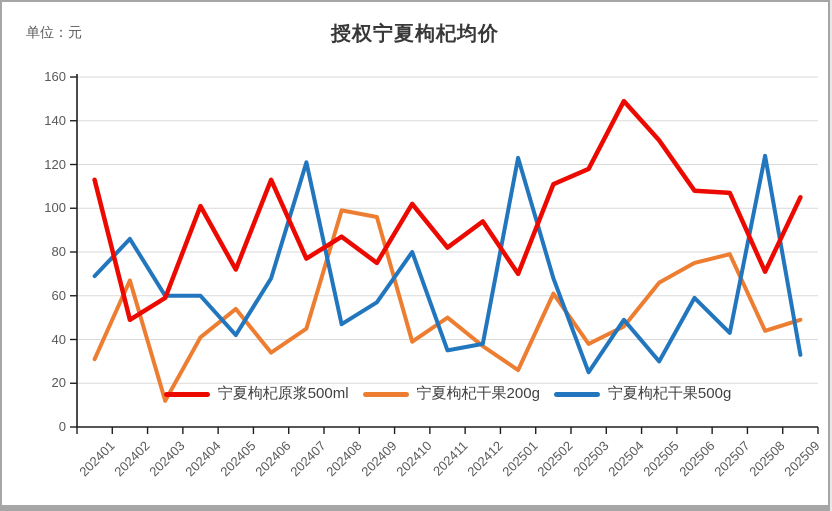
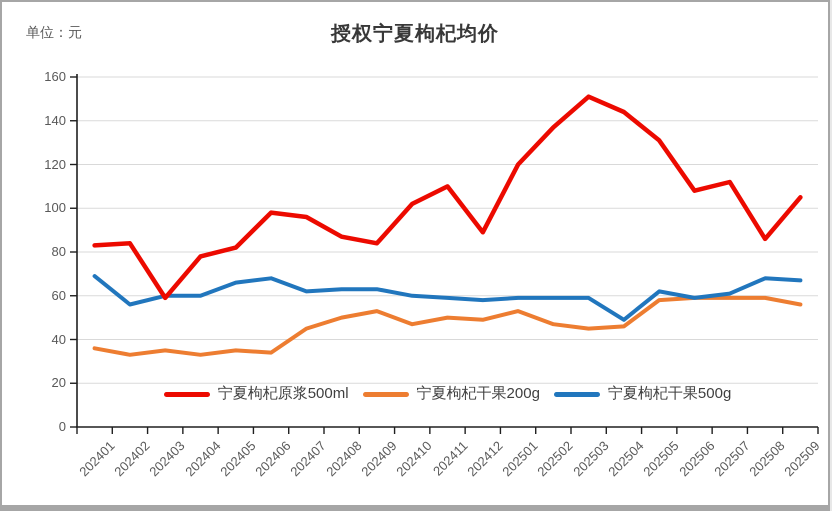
宁夏枸杞原浆500ml/202401: 113 -> 83
宁夏枸杞干果200g/202401: 31 -> 36
宁夏枸杞原浆500ml/202402: 49 -> 84
宁夏枸杞干果200g/202402: 67 -> 33
宁夏枸杞干果500g/202402: 86 -> 56
宁夏枸杞干果200g/202403: 12 -> 35
宁夏枸杞原浆500ml/202404: 101 -> 78
宁夏枸杞干果200g/202404: 41 -> 33
宁夏枸杞原浆500ml/202405: 72 -> 82
宁夏枸杞干果200g/202405: 54 -> 35
宁夏枸杞干果500g/202405: 42 -> 66
宁夏枸杞原浆500ml/202406: 113 -> 98
宁夏枸杞原浆500ml/202407: 77 -> 96
宁夏枸杞干果500g/202407: 121 -> 62
宁夏枸杞干果200g/202408: 99 -> 50
宁夏枸杞干果500g/202408: 47 -> 63
宁夏枸杞原浆500ml/202409: 75 -> 84
宁夏枸杞干果200g/202409: 96 -> 53
宁夏枸杞干果500g/202409: 57 -> 63
宁夏枸杞干果200g/202410: 39 -> 47
宁夏枸杞干果500g/202410: 80 -> 60
宁夏枸杞原浆500ml/202411: 82 -> 110
宁夏枸杞干果500g/202411: 35 -> 59
宁夏枸杞原浆500ml/202412: 94 -> 89
宁夏枸杞干果200g/202412: 37 -> 49
宁夏枸杞干果500g/202412: 38 -> 58
宁夏枸杞原浆500ml/202501: 70 -> 120
宁夏枸杞干果200g/202501: 26 -> 53
宁夏枸杞干果500g/202501: 123 -> 59
宁夏枸杞原浆500ml/202502: 111 -> 137
宁夏枸杞干果200g/202502: 61 -> 47
宁夏枸杞干果500g/202502: 68 -> 59
宁夏枸杞原浆500ml/202503: 118 -> 151
宁夏枸杞干果200g/202503: 38 -> 45
宁夏枸杞干果500g/202503: 25 -> 59
宁夏枸杞原浆500ml/202504: 149 -> 144
宁夏枸杞干果200g/202505: 66 -> 58
宁夏枸杞干果500g/202505: 30 -> 62
宁夏枸杞干果200g/202506: 75 -> 59
宁夏枸杞原浆500ml/202507: 107 -> 112
宁夏枸杞干果200g/202507: 79 -> 59
宁夏枸杞干果500g/202507: 43 -> 61
宁夏枸杞原浆500ml/202508: 71 -> 86
宁夏枸杞干果200g/202508: 44 -> 59
宁夏枸杞干果500g/202508: 124 -> 68
宁夏枸杞干果200g/202509: 49 -> 56
宁夏枸杞干果500g/202509: 33 -> 67
